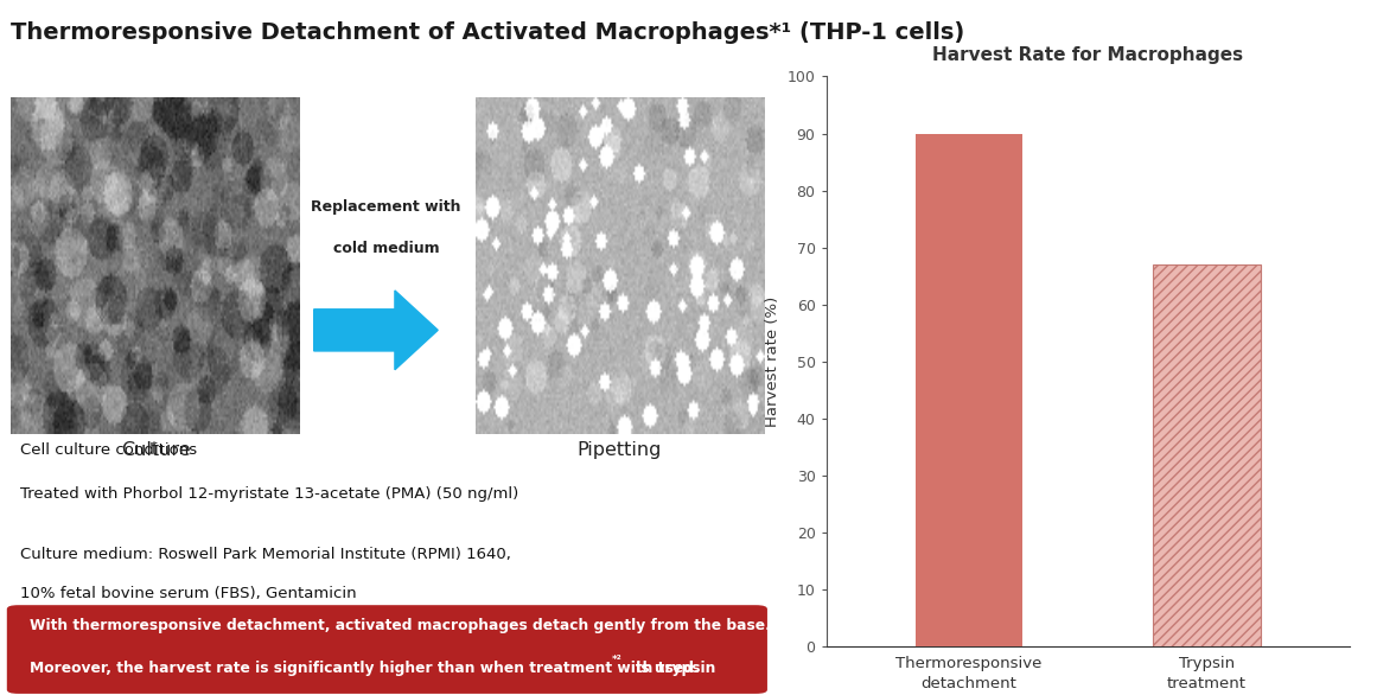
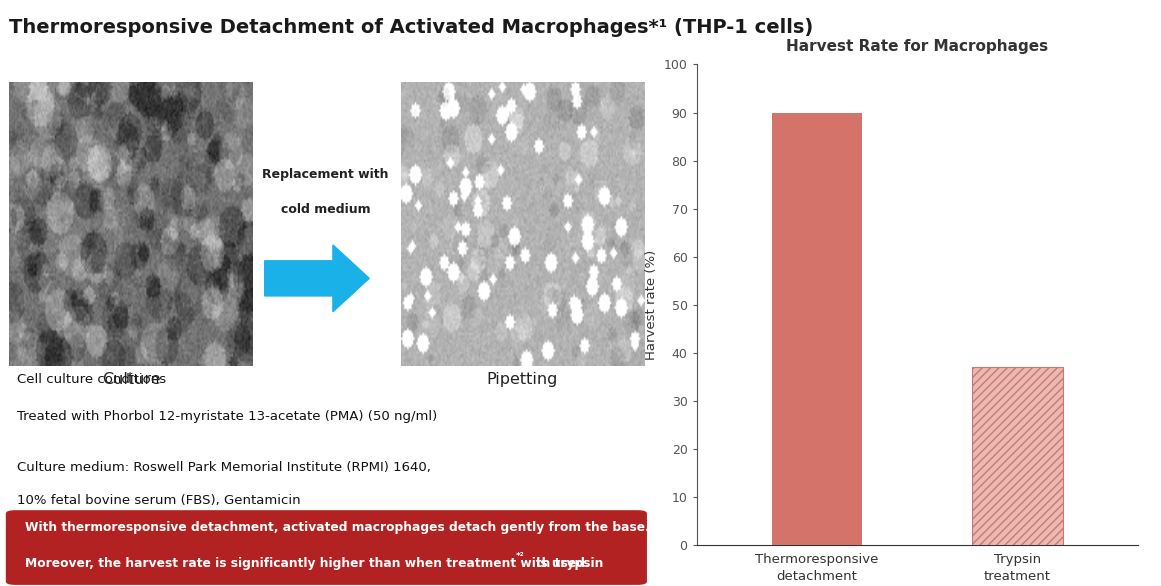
Trypsin treatment: 67 -> 37
